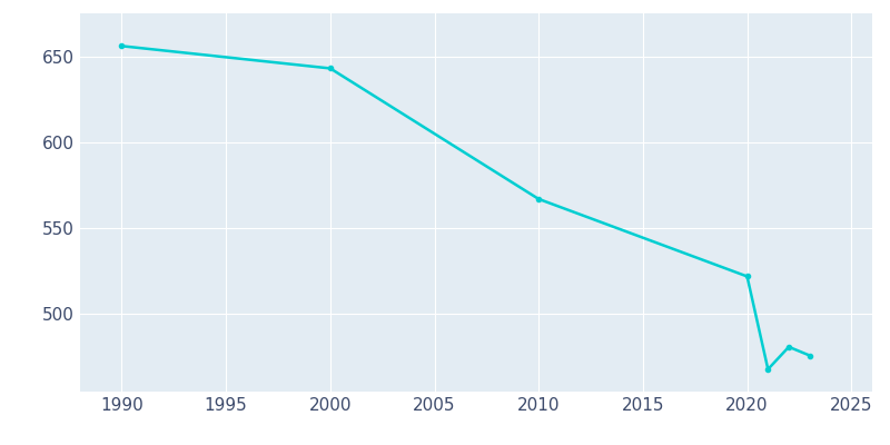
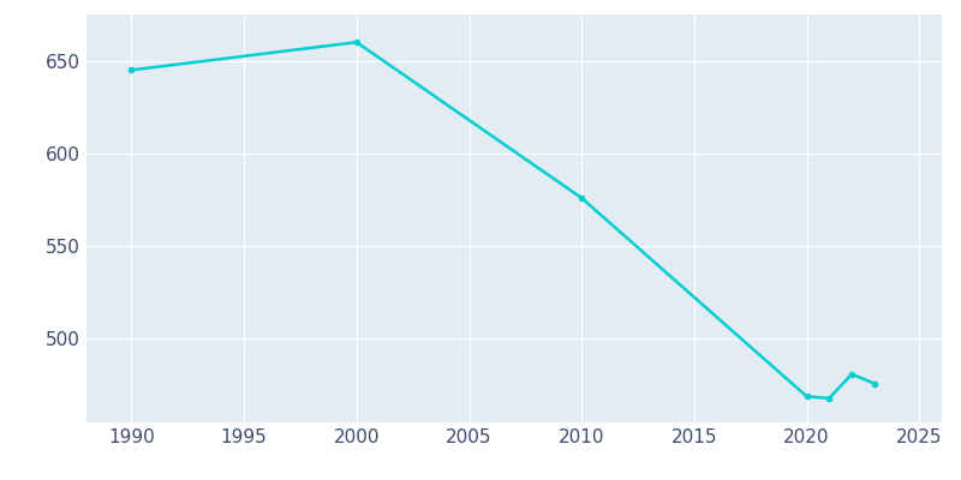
1990: 656 -> 645
2000: 643 -> 660
2010: 567 -> 576
2020: 522 -> 469
